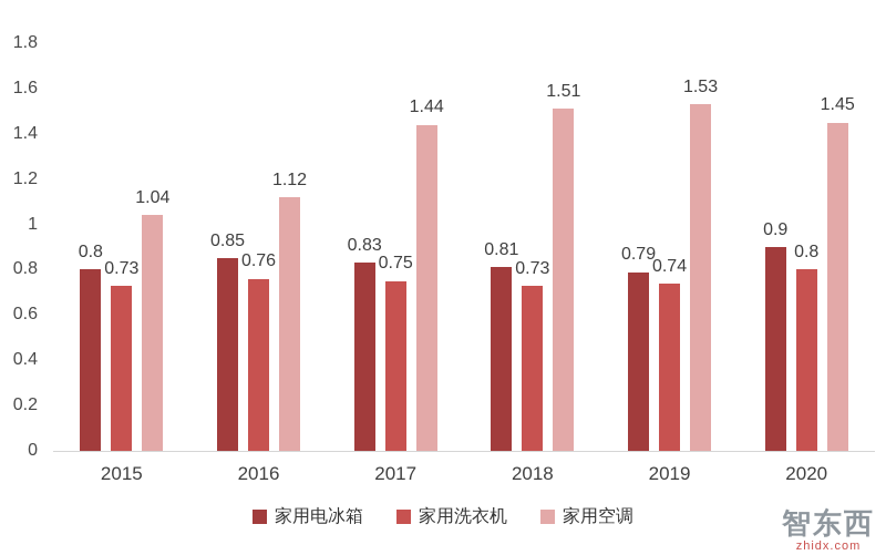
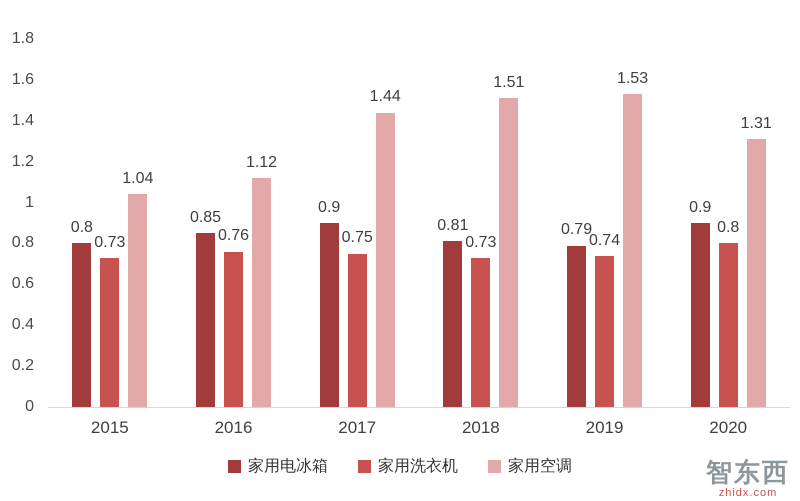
家用电冰箱/2017: 0.83 -> 0.9
家用空调/2020: 1.45 -> 1.31
